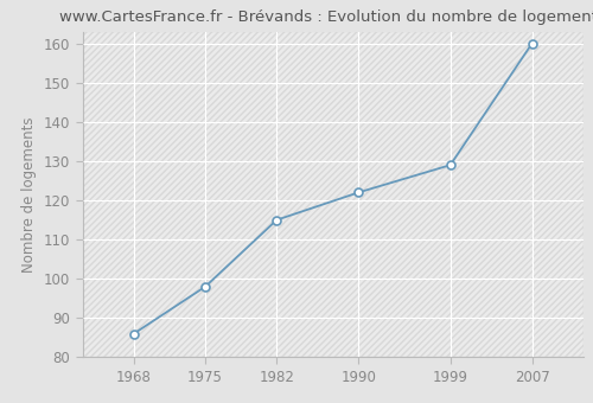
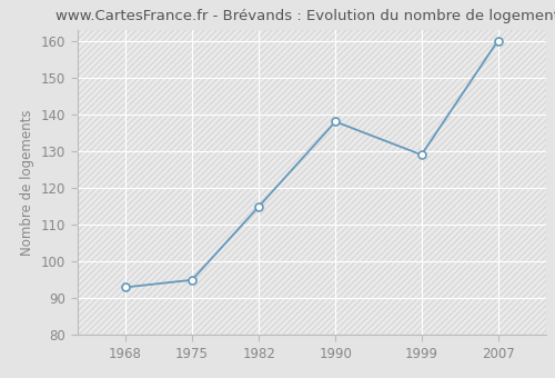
1968: 86 -> 93
1975: 98 -> 95
1990: 122 -> 138
